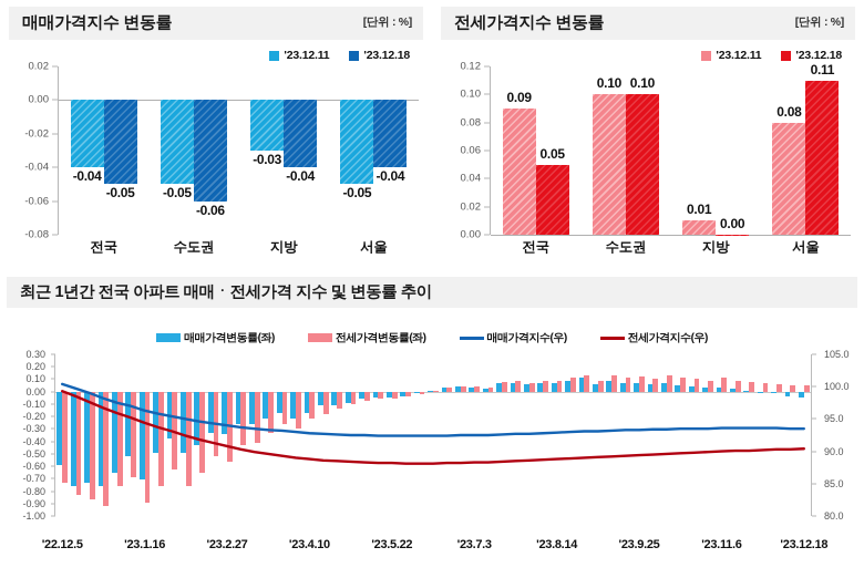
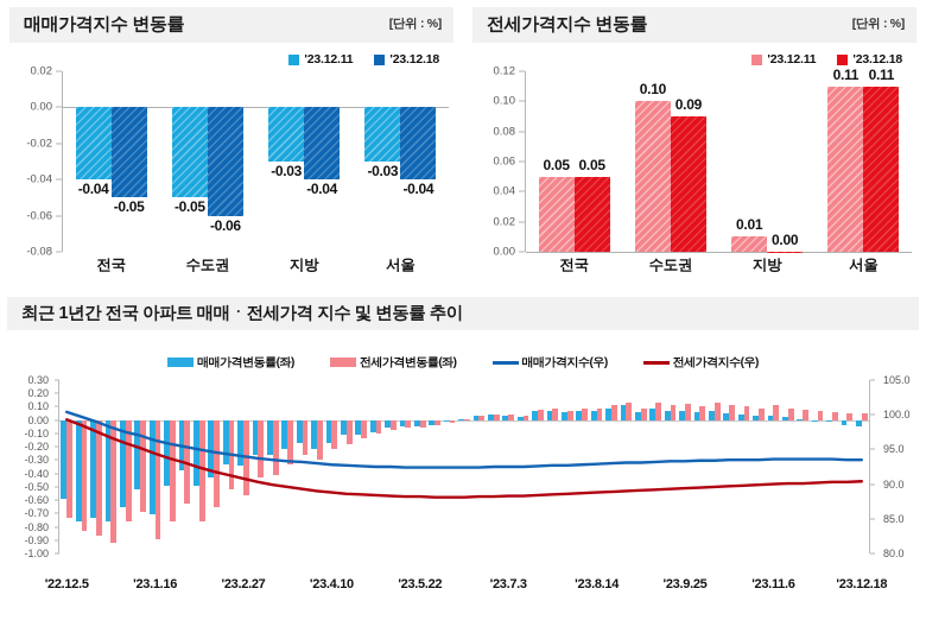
매매가격지수 변동률/'23.12.11/서울: -0.05 -> -0.03
전세가격지수 변동률/'23.12.11/전국: 0.09 -> 0.05
전세가격지수 변동률/'23.12.18/수도권: 0.10 -> 0.09
전세가격지수 변동률/'23.12.11/서울: 0.08 -> 0.11
